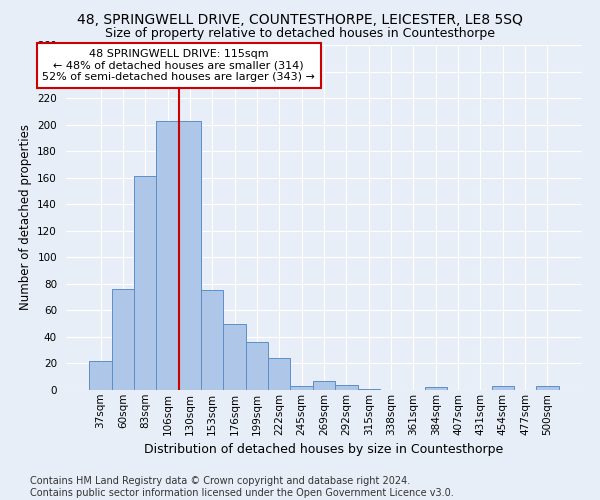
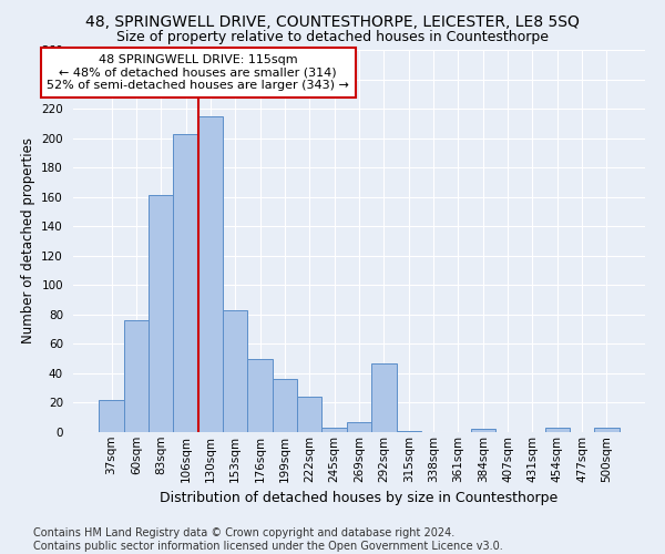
130sqm: 203 -> 215
153sqm: 75 -> 83
292sqm: 4 -> 47
